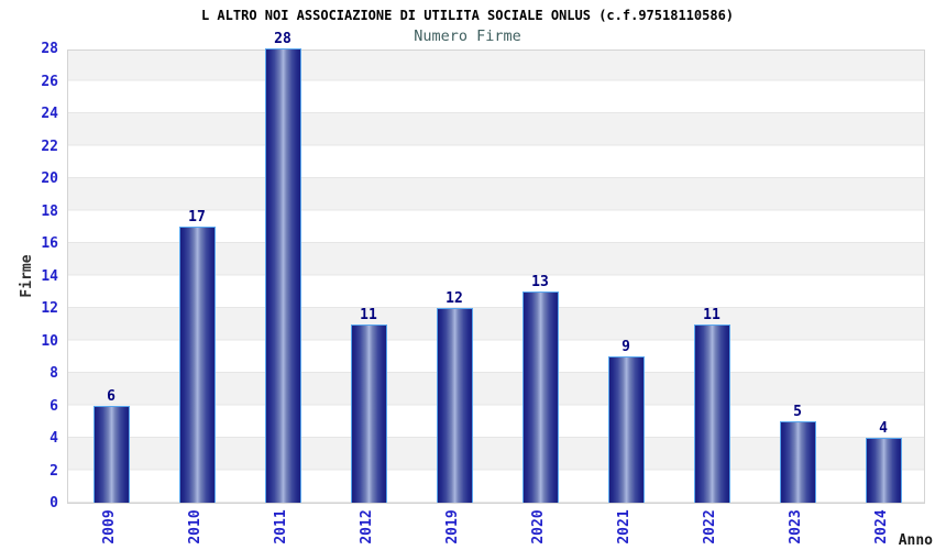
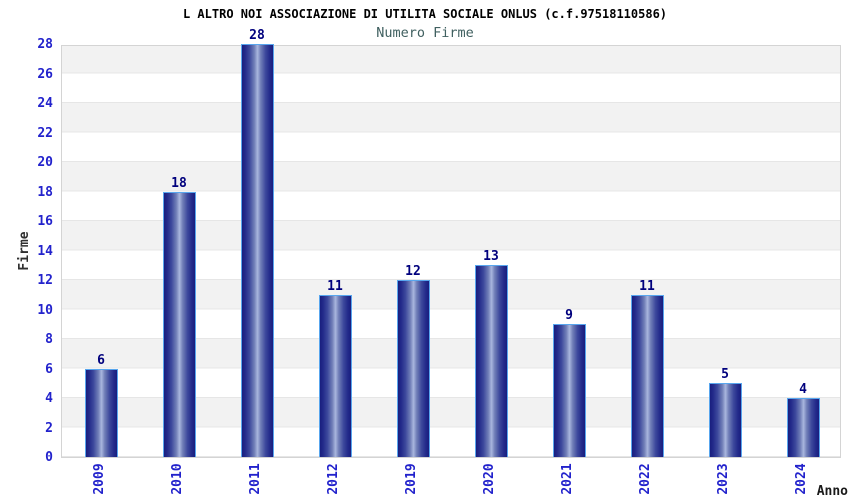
2010: 17 -> 18
